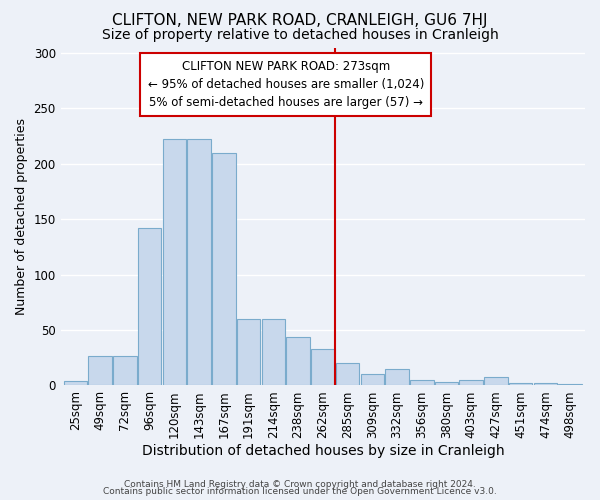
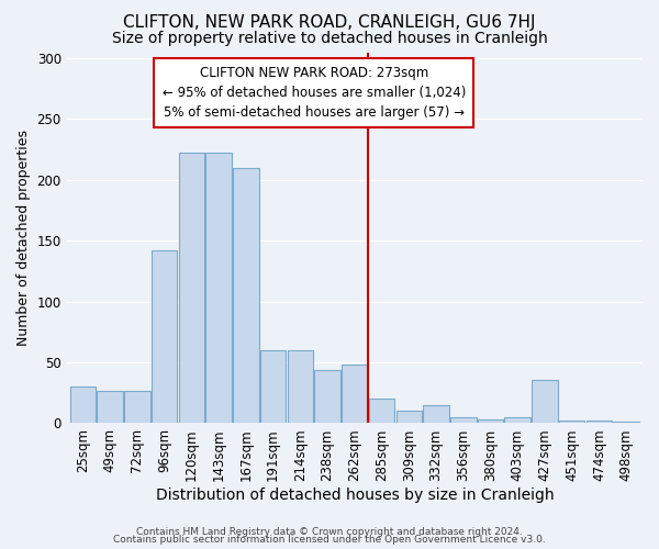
25sqm: 4 -> 30
262sqm: 33 -> 48
427sqm: 8 -> 36
